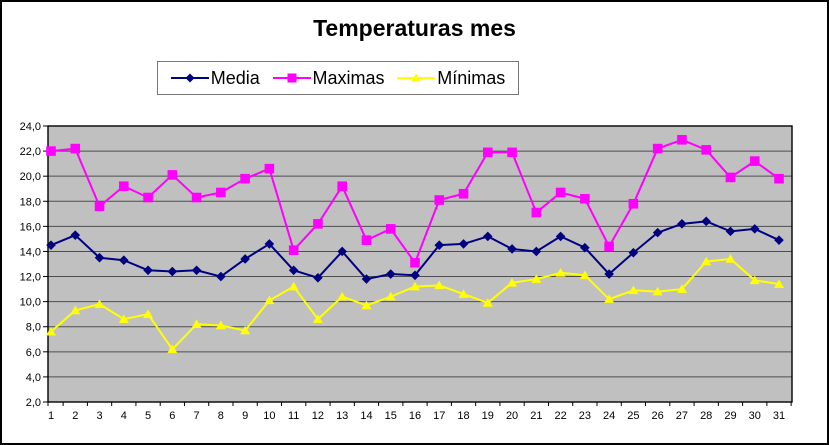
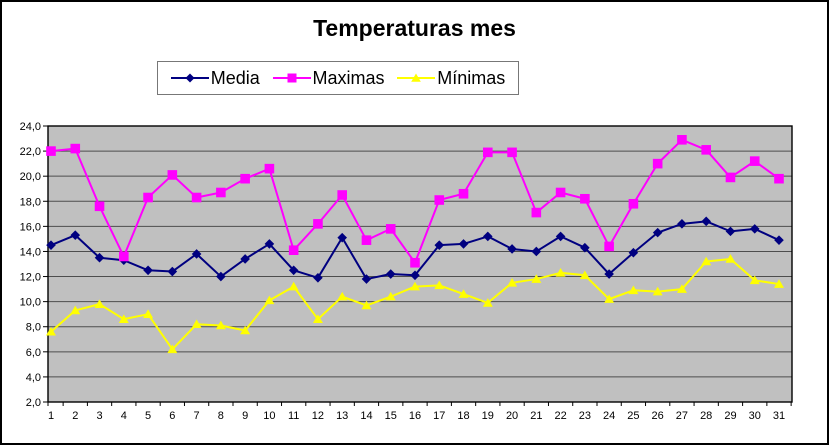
Maximas/4: 19,2 -> 13,6
Media/7: 12,5 -> 13,8
Media/13: 14,0 -> 15,1
Maximas/13: 19,2 -> 18,5
Maximas/26: 22,2 -> 21,0
